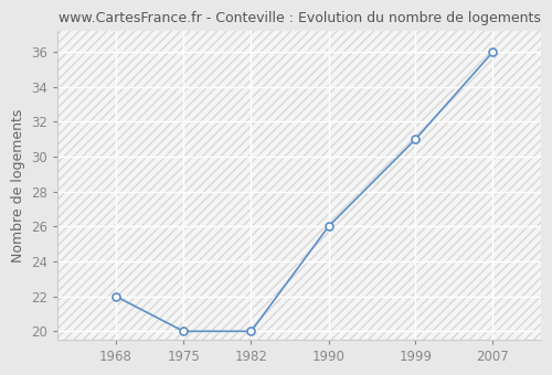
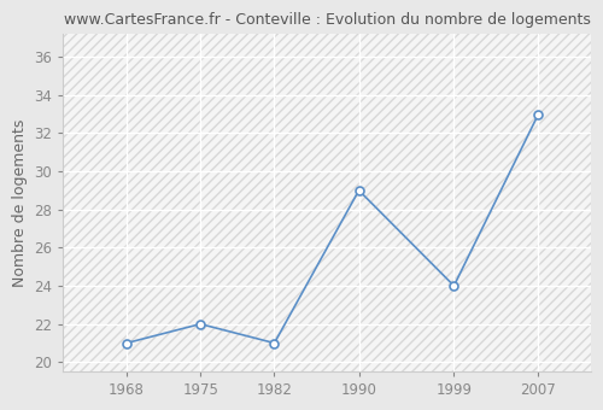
1968: 22 -> 21
1975: 20 -> 22
1982: 20 -> 21
1990: 26 -> 29
1999: 31 -> 24
2007: 36 -> 33
